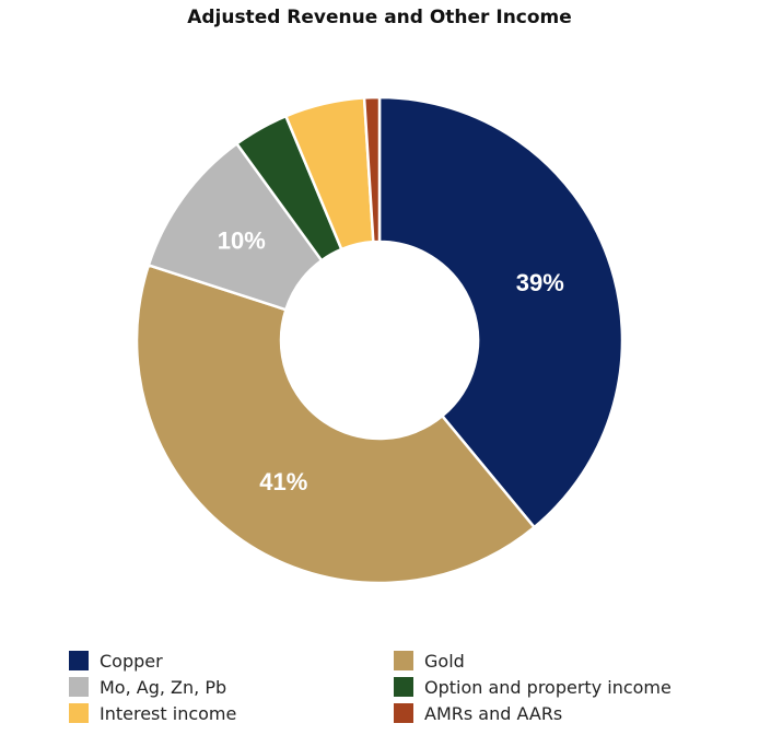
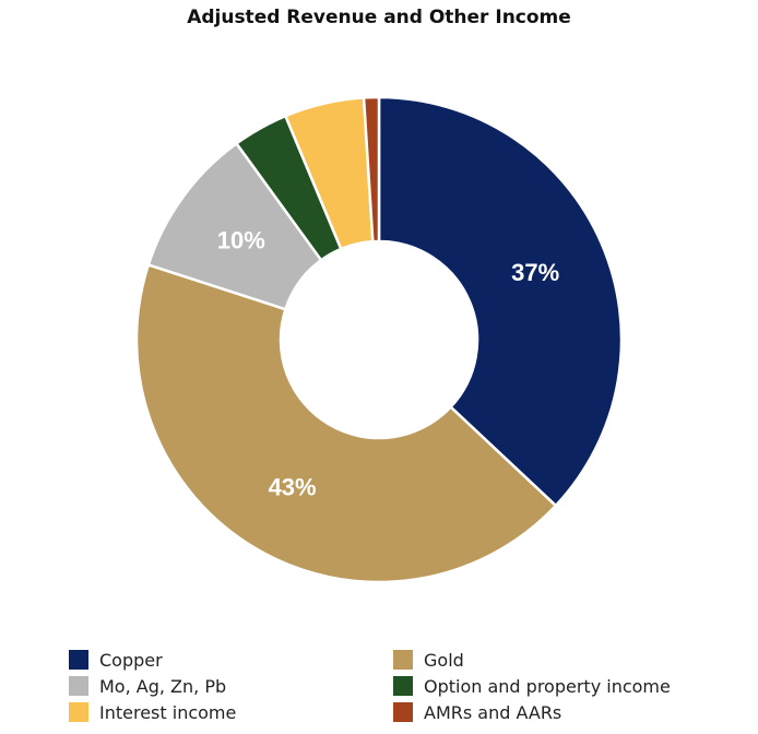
Copper: 39% -> 37%
Gold: 41% -> 43%
